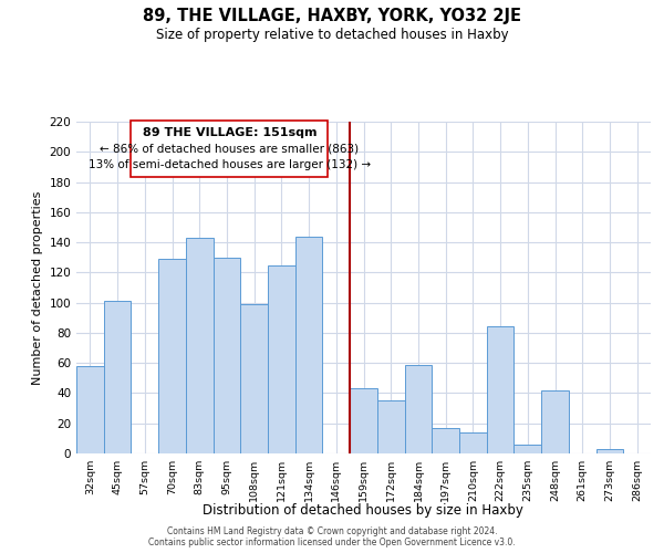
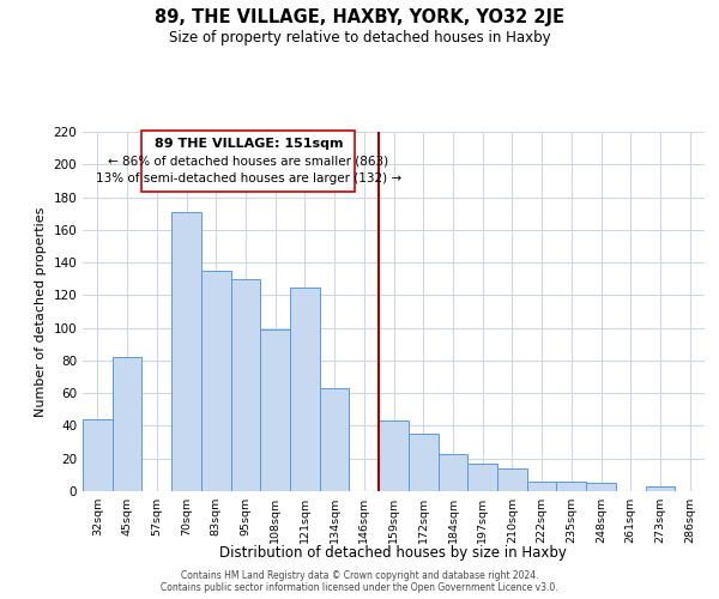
32sqm: 58 -> 44
45sqm: 101 -> 82
70sqm: 129 -> 171
83sqm: 143 -> 135
134sqm: 144 -> 63
184sqm: 59 -> 23
222sqm: 84 -> 6
248sqm: 42 -> 5
